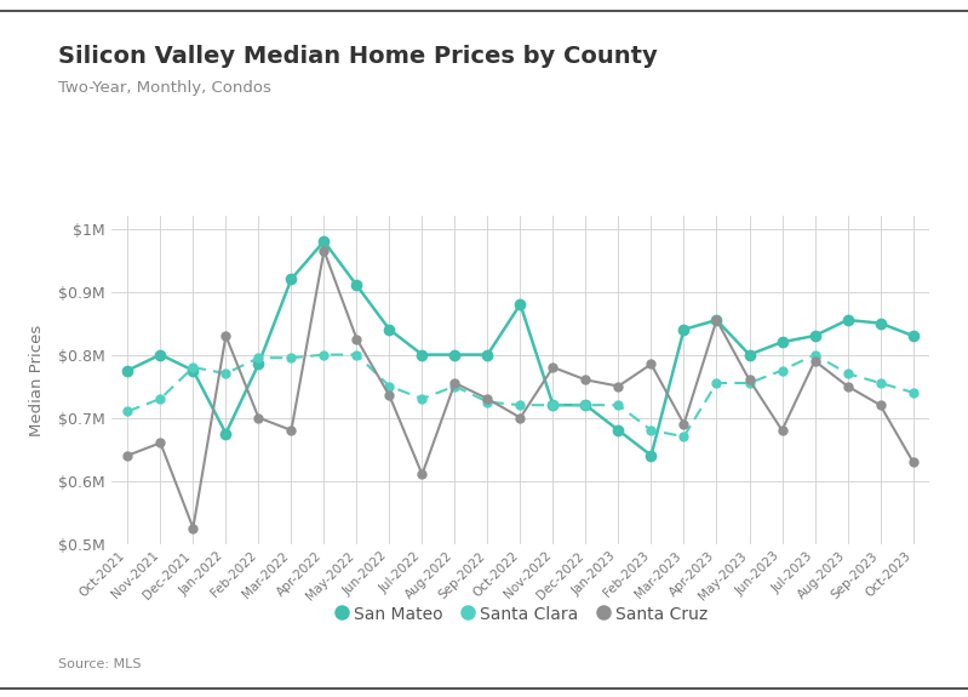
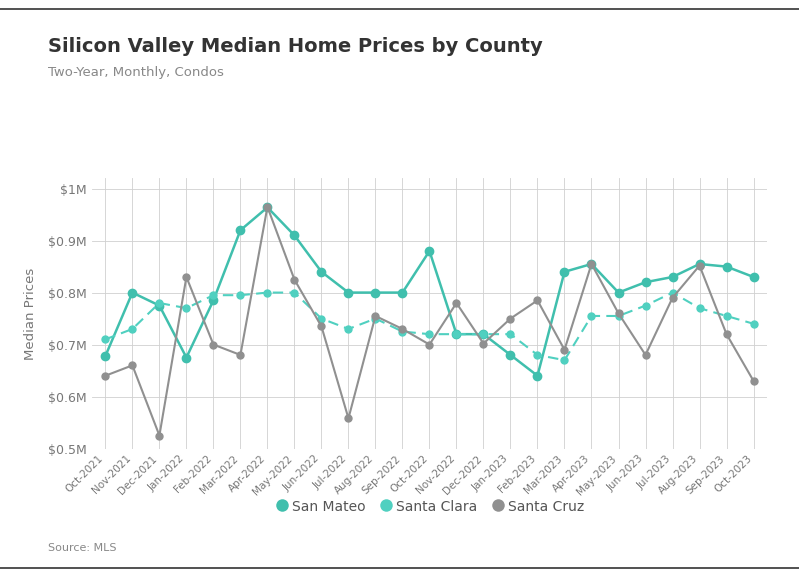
San Mateo/Oct-2021: $0.775M -> $0.678M
San Mateo/Apr-2022: $0.980M -> $0.964M
Santa Cruz/Jul-2022: $0.610M -> $0.558M
Santa Cruz/Dec-2022: $0.760M -> $0.702M
Santa Cruz/Aug-2023: $0.750M -> $0.852M
